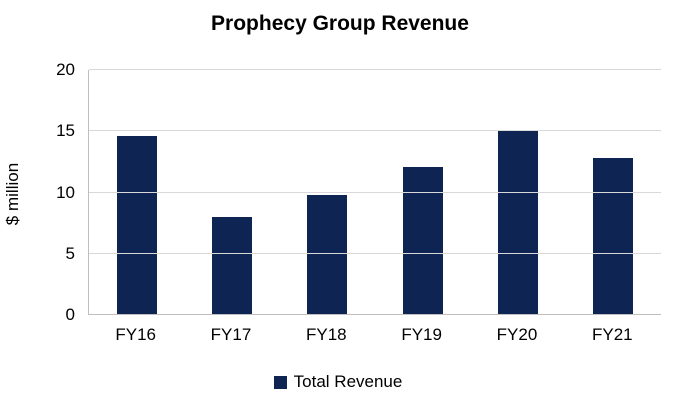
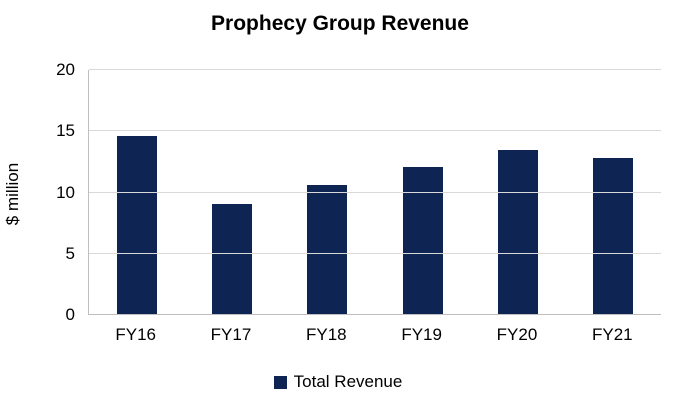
FY17: 8.0 -> 9.1
FY18: 9.8 -> 10.6
FY20: 15.0 -> 13.5
